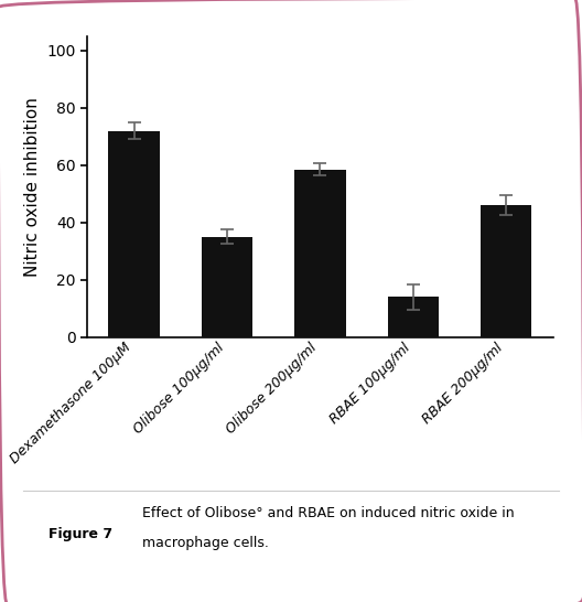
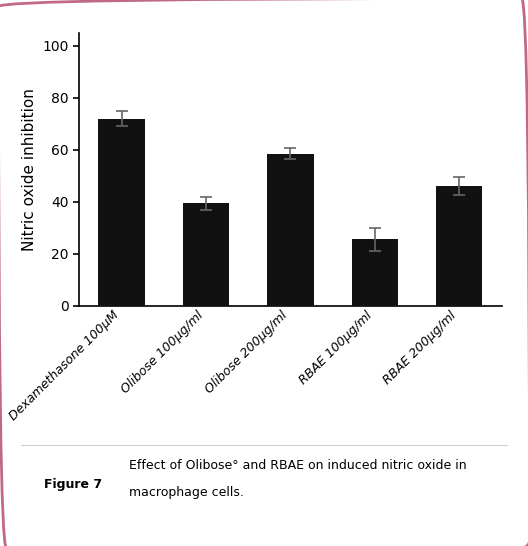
Olibose 100μg/ml: 35.0 -> 39.5
RBAE 100μg/ml: 14.0 -> 25.5
